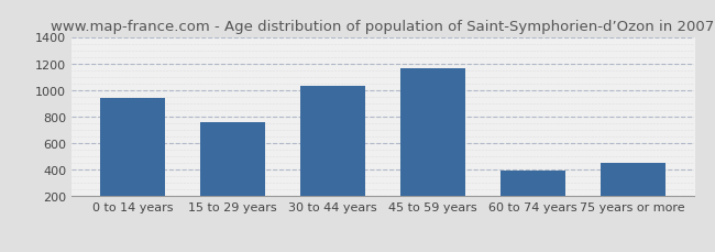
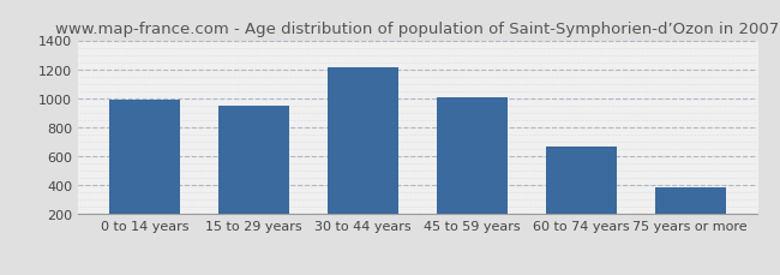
0 to 14 years: 940 -> 990
15 to 29 years: 760 -> 950
30 to 44 years: 1030 -> 1210
45 to 59 years: 1160 -> 1000
60 to 74 years: 390 -> 670
75 years or more: 450 -> 380
